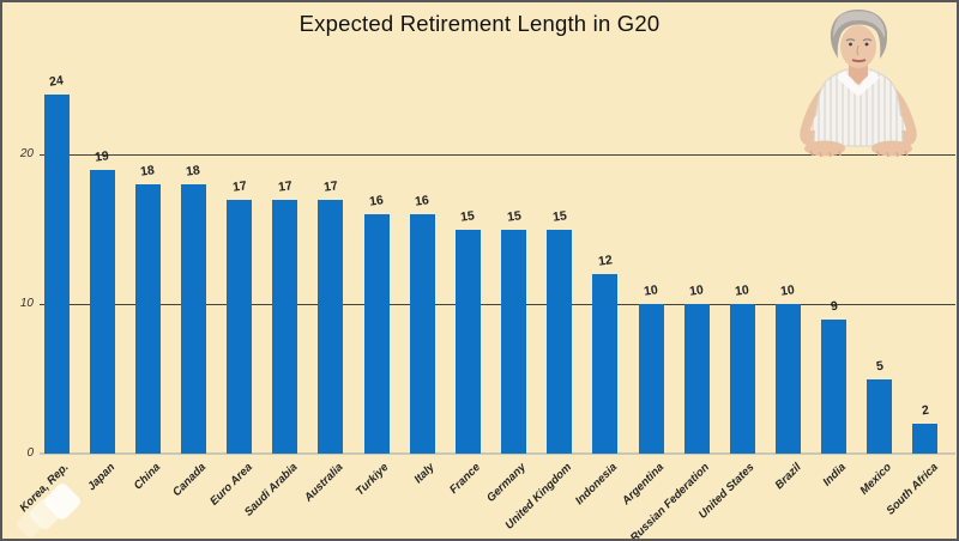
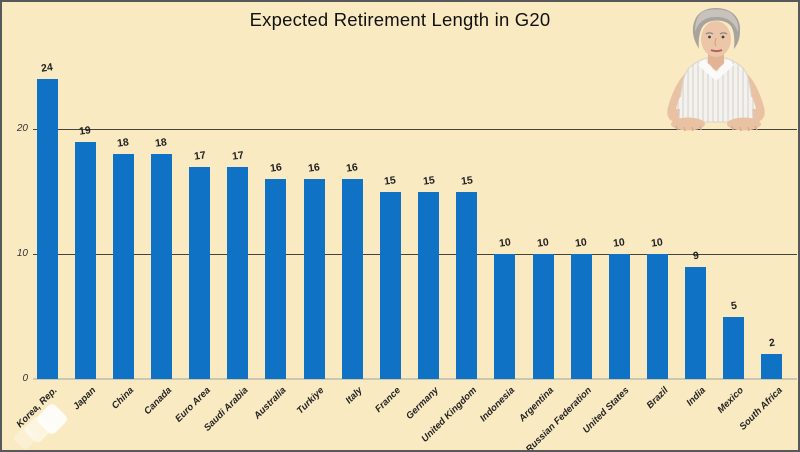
Australia: 17 -> 16
Indonesia: 12 -> 10
